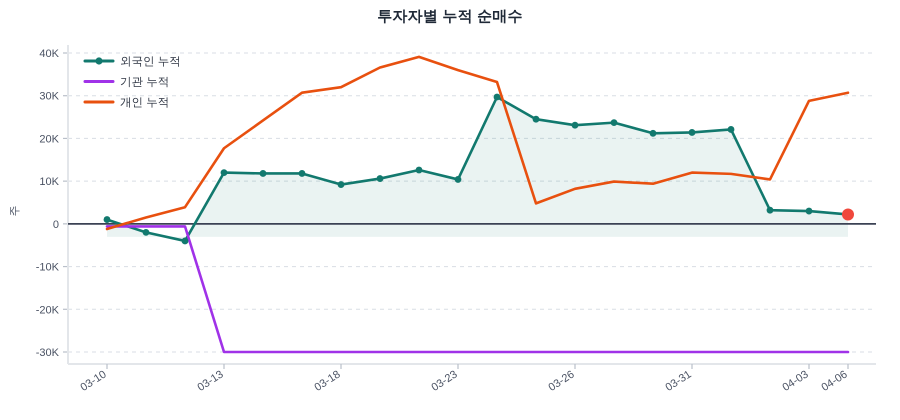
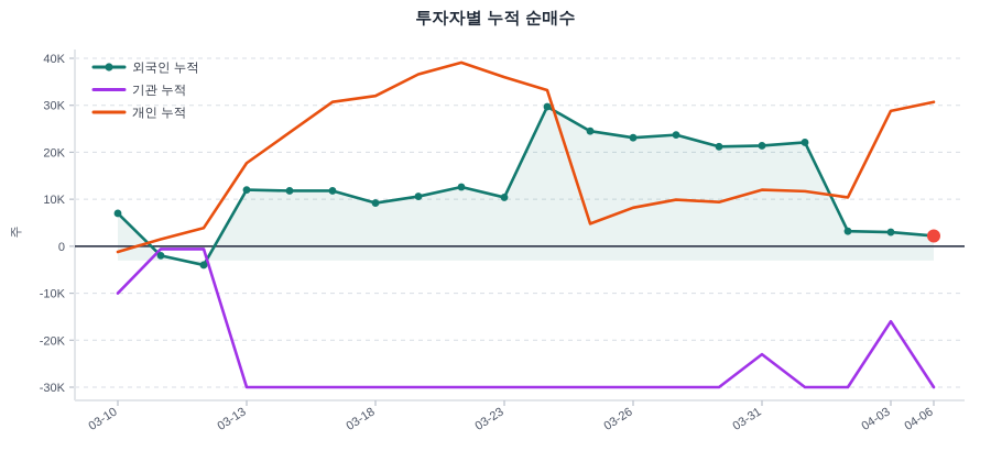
외국인 누적/03-10: 1K -> 7K
기관 누적/03-10: -1K -> -10K
기관 누적/03-31: -30K -> -23K
기관 누적/04-03: -30K -> -16K
